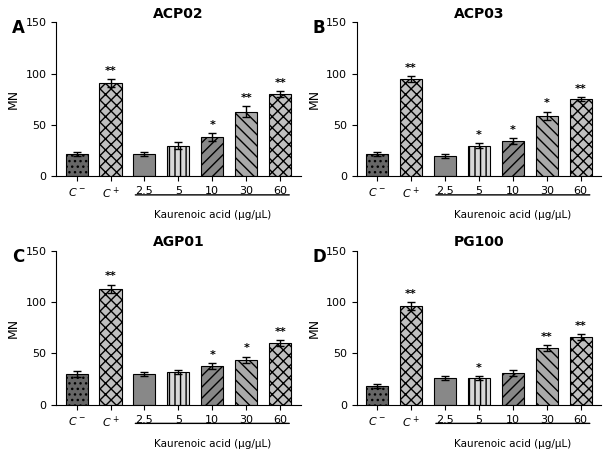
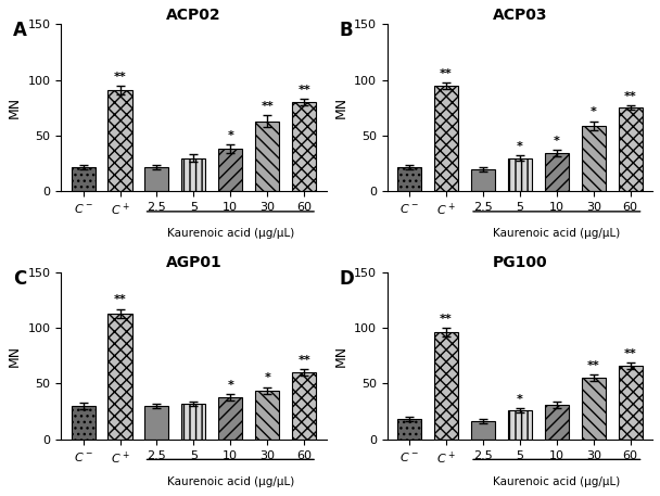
PG100/2.5: 26 -> 16
